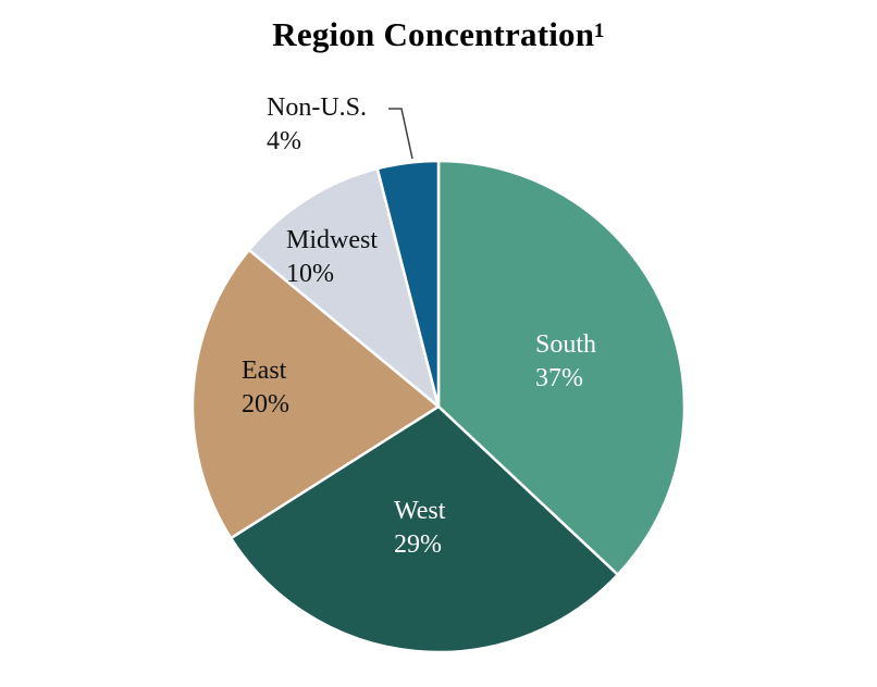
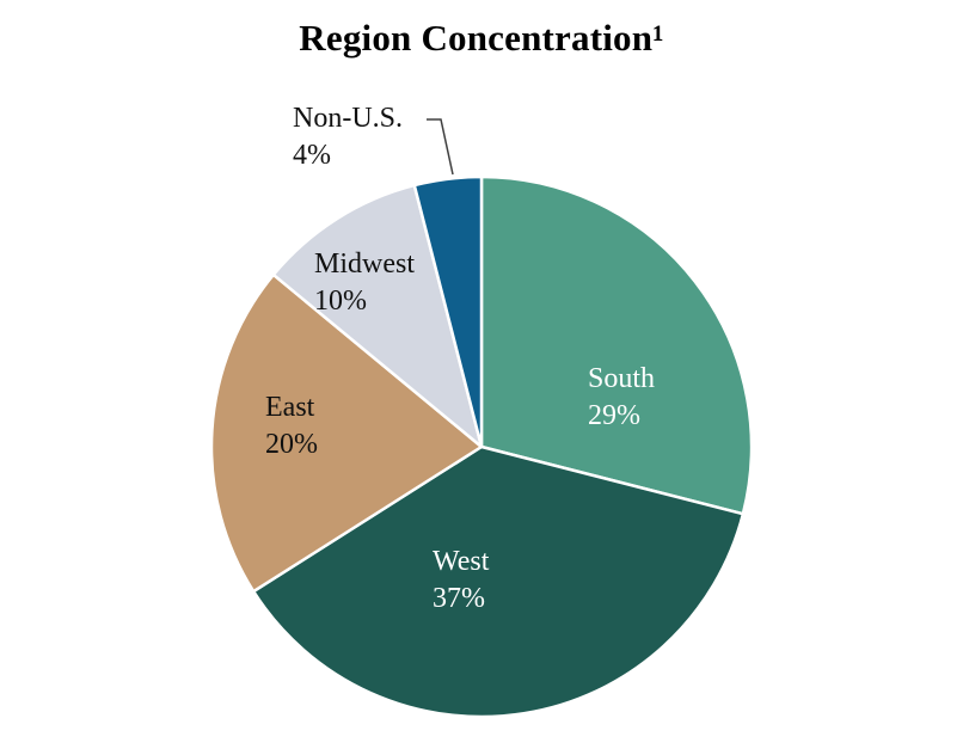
South: 37% -> 29%
West: 29% -> 37%
